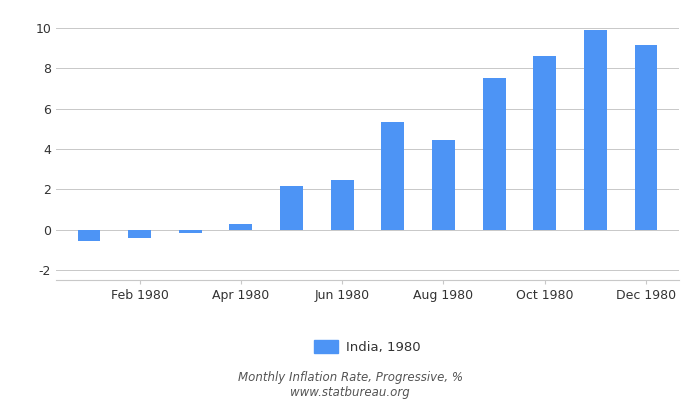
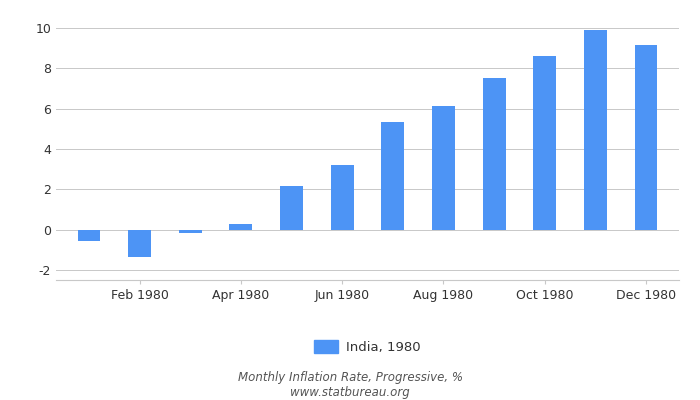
Feb 1980: -0.40 -> -1.35
Jun 1980: 2.45 -> 3.20
Aug 1980: 4.45 -> 6.15
